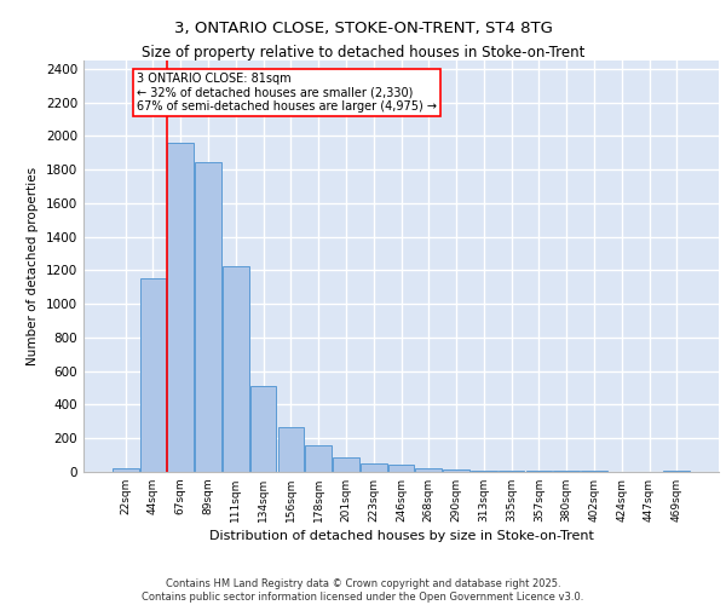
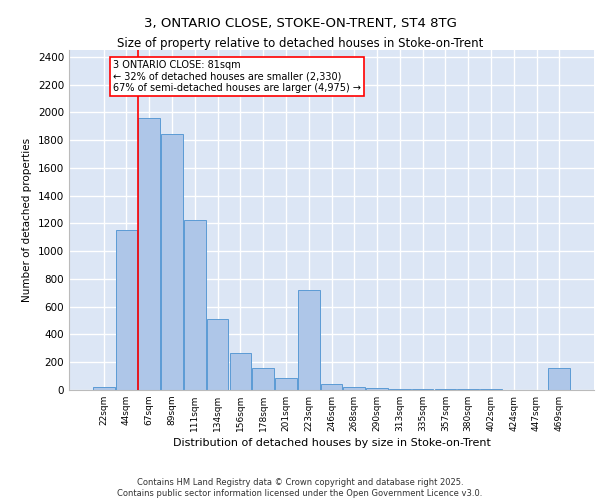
223sqm: 50 -> 720
469sqm: 0 -> 160
